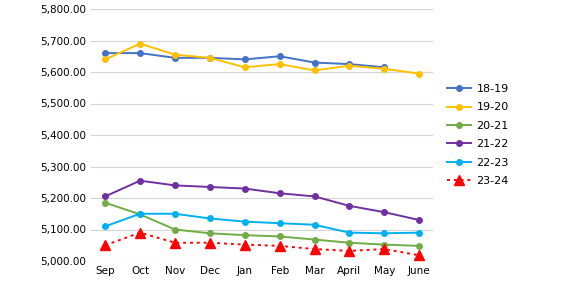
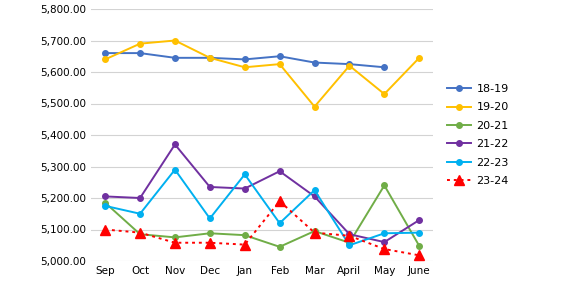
22-23/Sep: 5,110 -> 5,175
23-24/Sep: 5,050 -> 5,100
20-21/Oct: 5,148 -> 5,085
21-22/Oct: 5,255 -> 5,200
19-20/Nov: 5,655 -> 5,700
20-21/Nov: 5,100 -> 5,075
21-22/Nov: 5,240 -> 5,370
22-23/Nov: 5,150 -> 5,290
22-23/Jan: 5,125 -> 5,275
20-21/Feb: 5,078 -> 5,045
21-22/Feb: 5,215 -> 5,285
23-24/Feb: 5,048 -> 5,190
19-20/Mar: 5,605 -> 5,490
20-21/Mar: 5,068 -> 5,095
22-23/Mar: 5,115 -> 5,225
23-24/Mar: 5,038 -> 5,090
21-22/April: 5,175 -> 5,085
22-23/April: 5,090 -> 5,050
23-24/April: 5,032 -> 5,080
19-20/May: 5,610 -> 5,530
20-21/May: 5,052 -> 5,240
21-22/May: 5,155 -> 5,060
19-20/June: 5,595 -> 5,645
